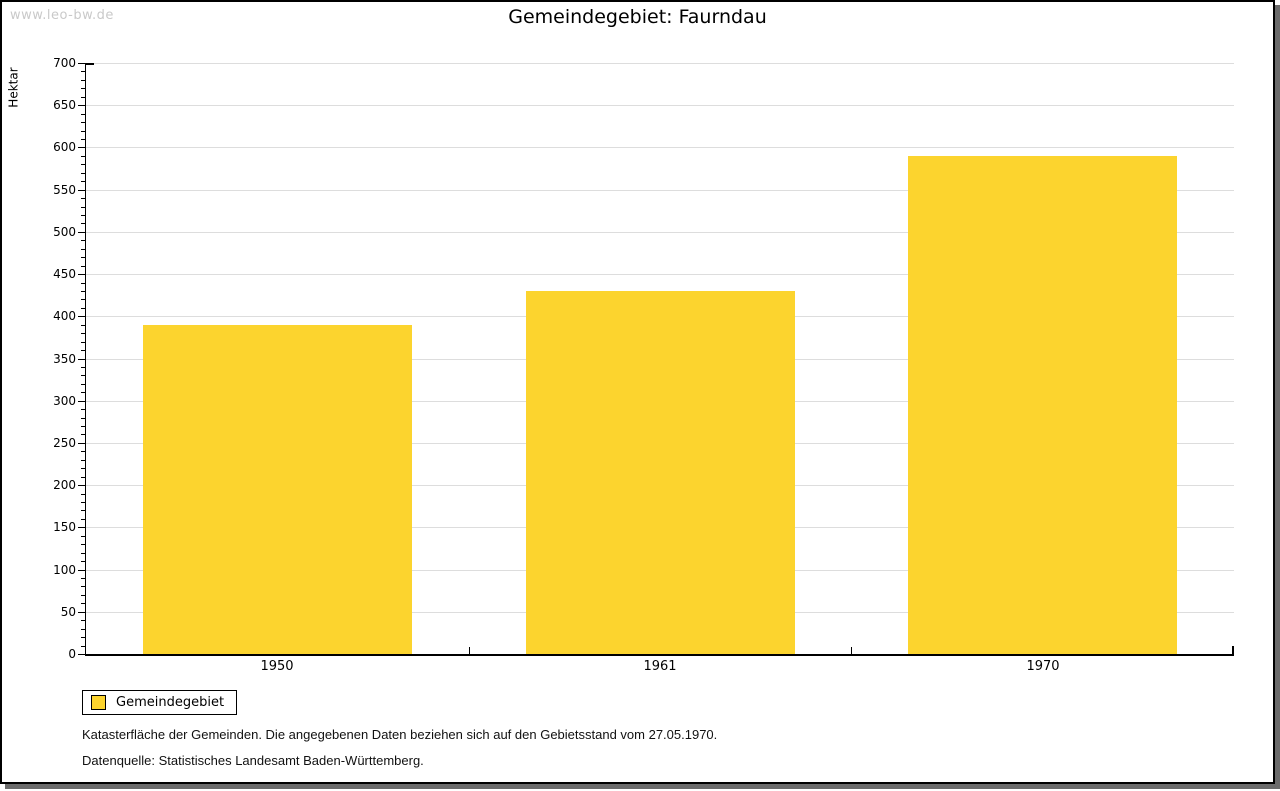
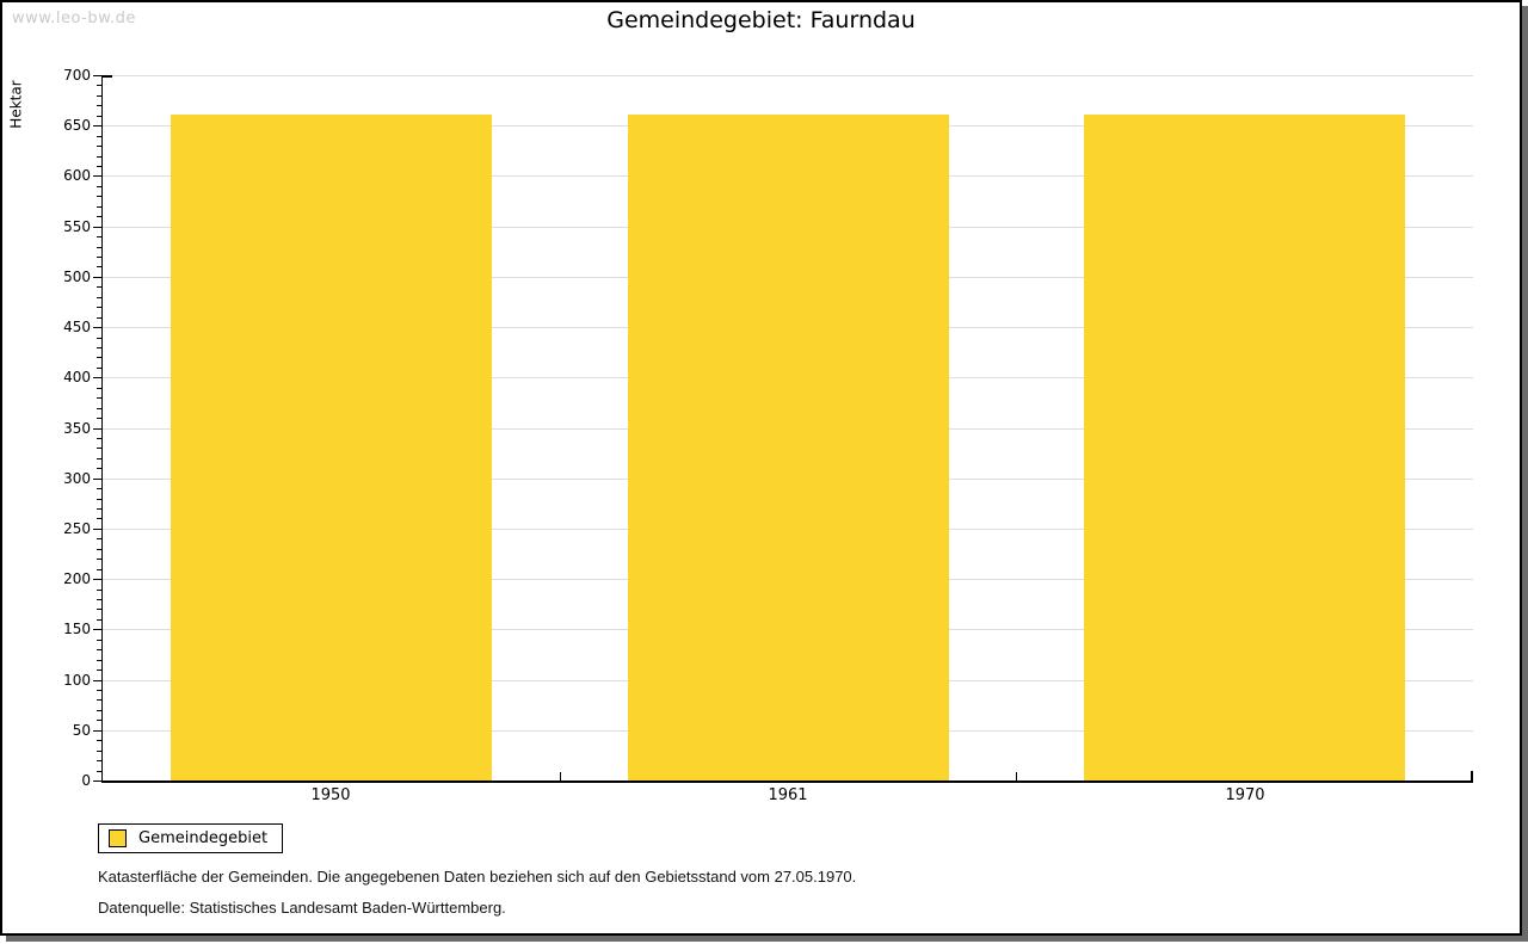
1950: 390 -> 660
1961: 430 -> 660
1970: 590 -> 660
